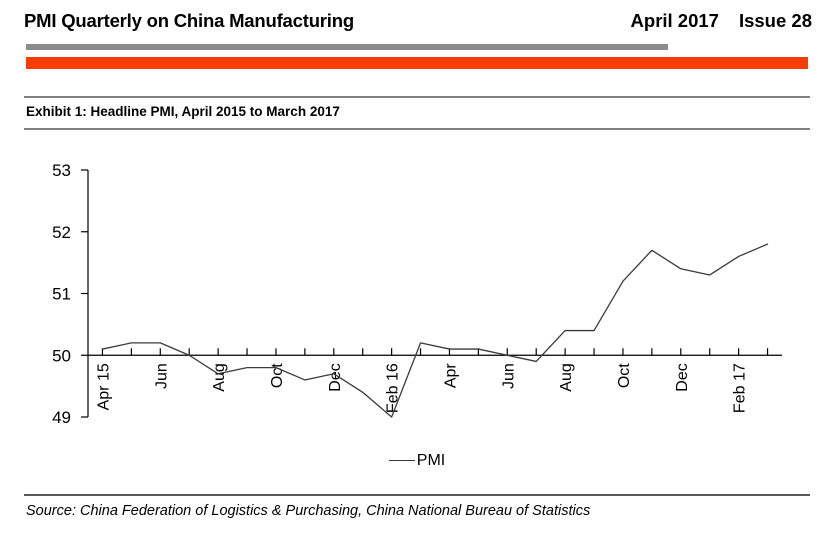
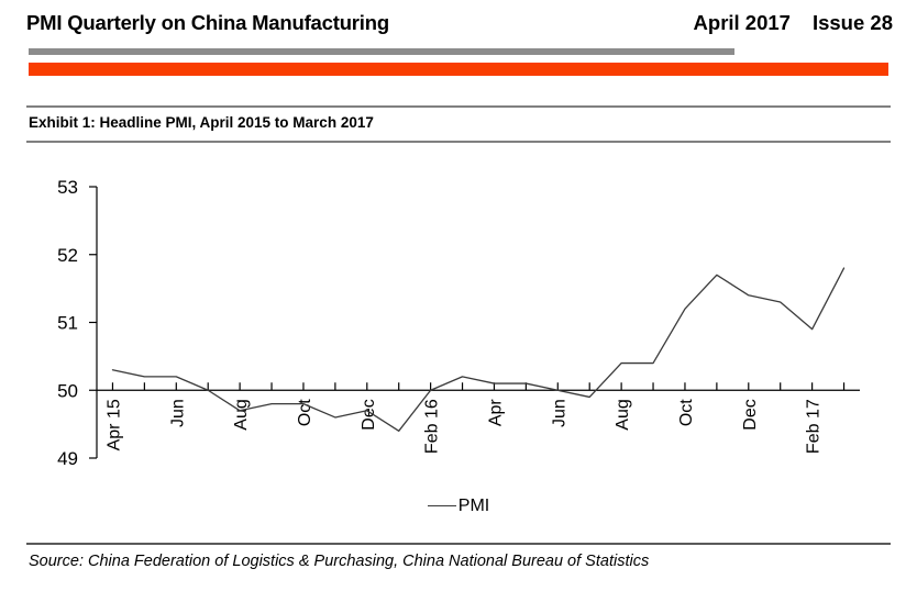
Apr 15: 50.1 -> 50.3
Feb 16: 49.0 -> 50.0
Feb 17: 51.6 -> 50.9
